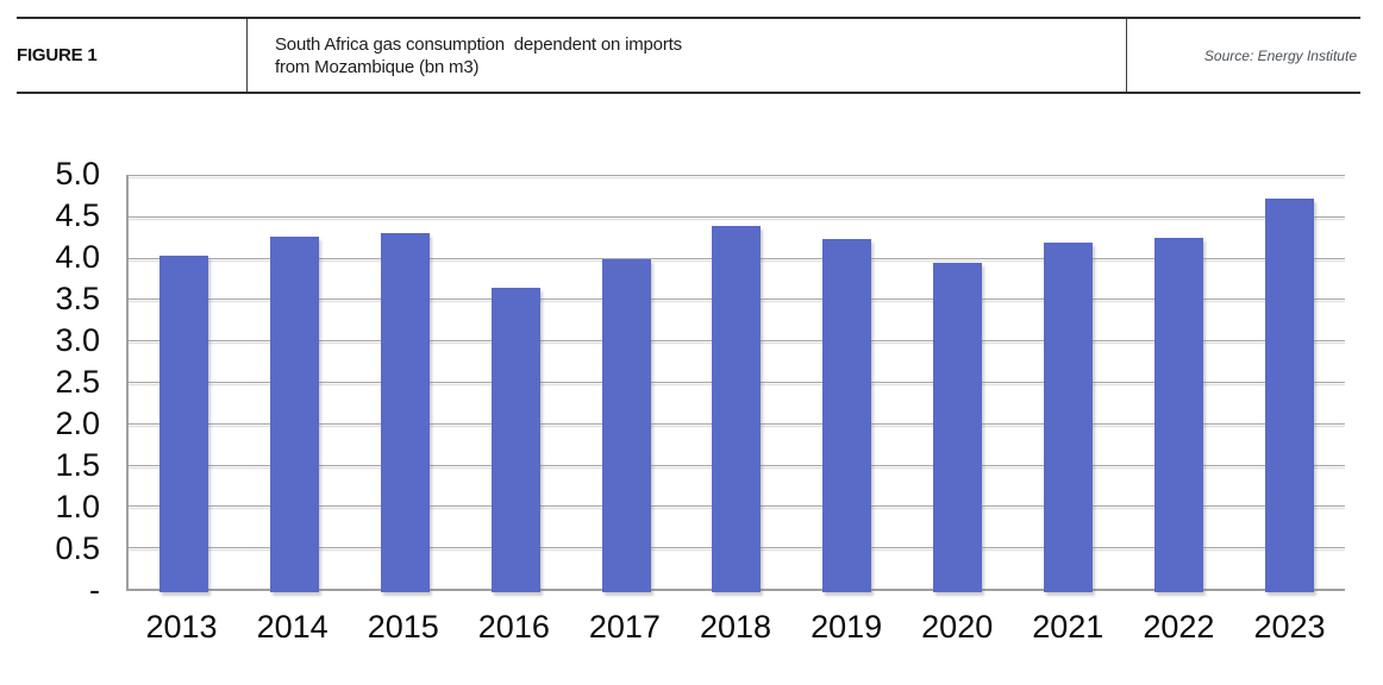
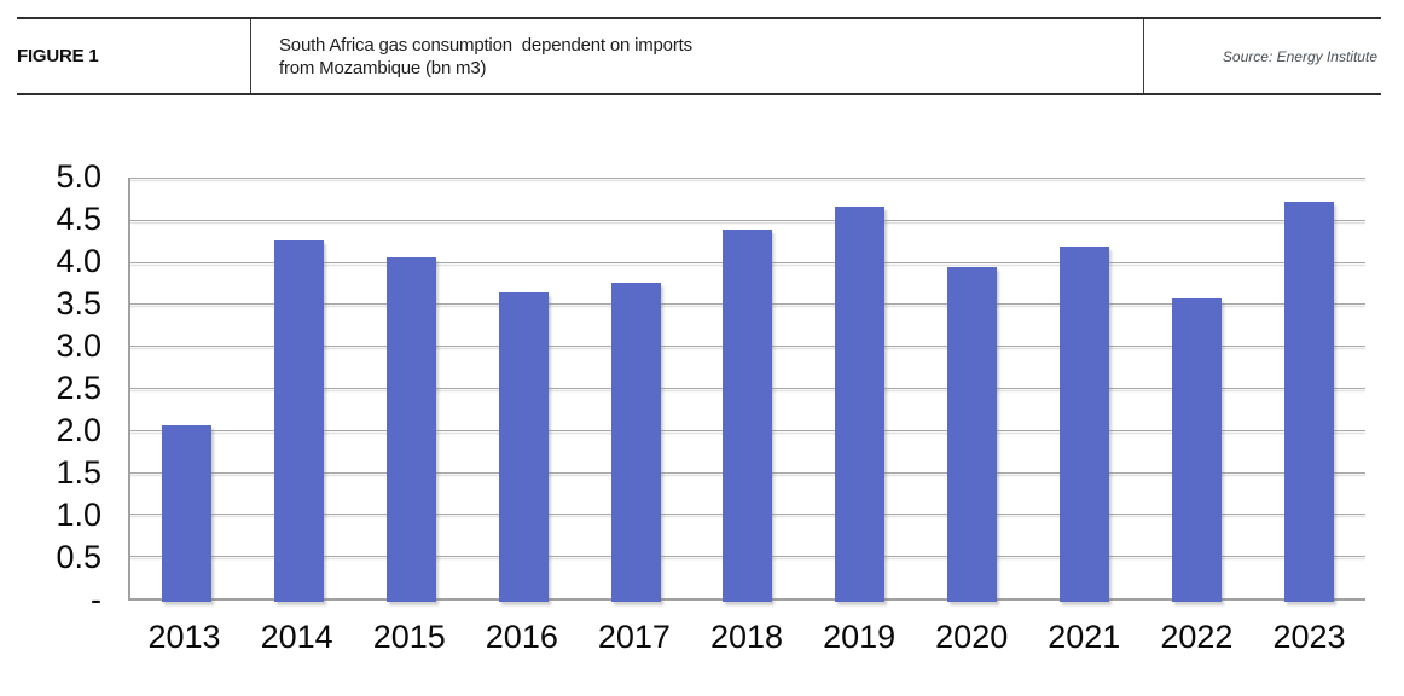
2013: 4.1 -> 2.1
2015: 4.3 -> 4.1
2017: 4.0 -> 3.8
2019: 4.3 -> 4.7
2022: 4.3 -> 3.6
